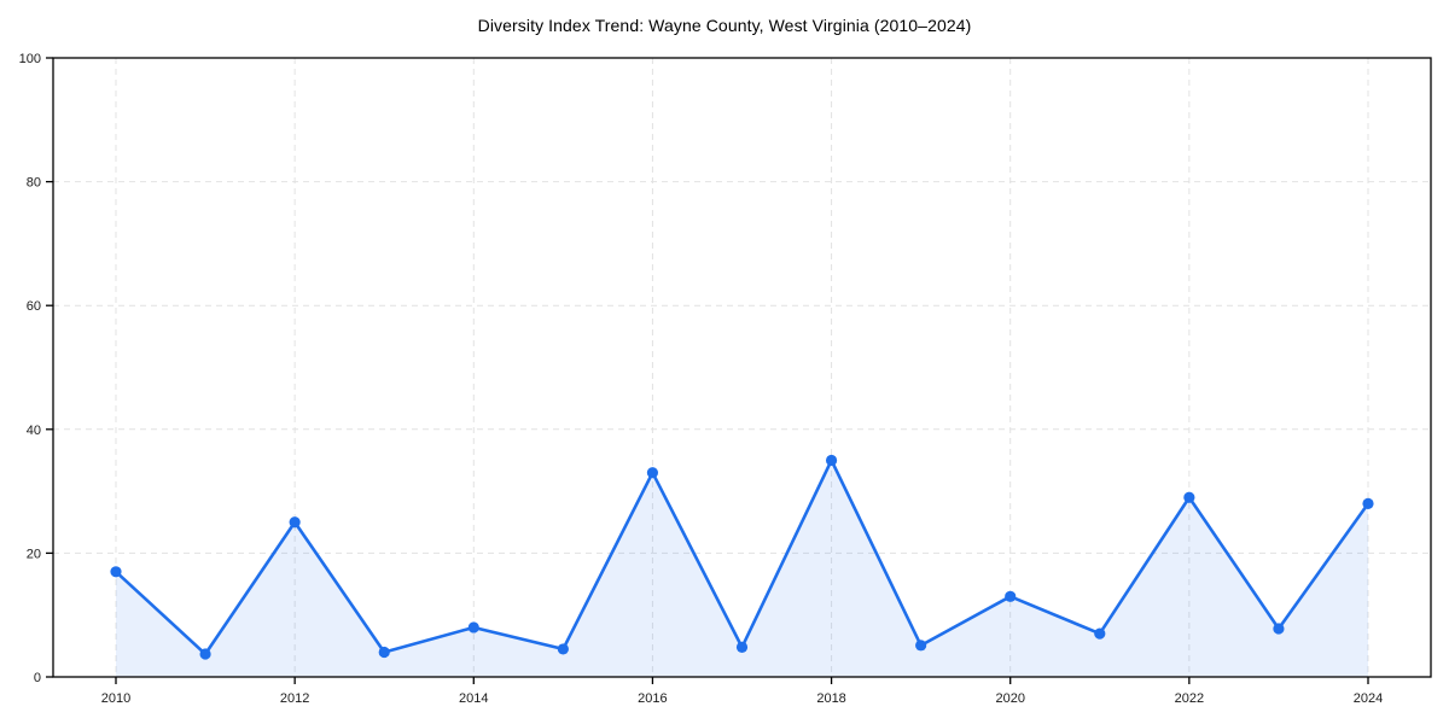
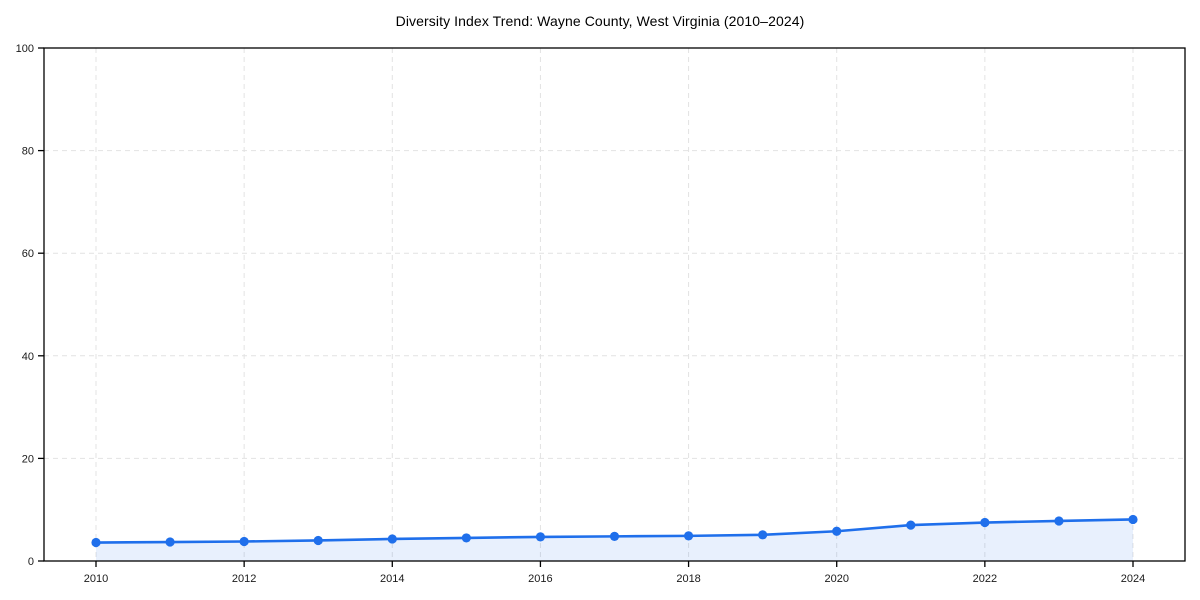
2010: 17 -> 4
2012: 25 -> 4
2014: 8 -> 4
2016: 33 -> 5
2018: 35 -> 5
2020: 13 -> 6
2022: 29 -> 8
2024: 28 -> 8
